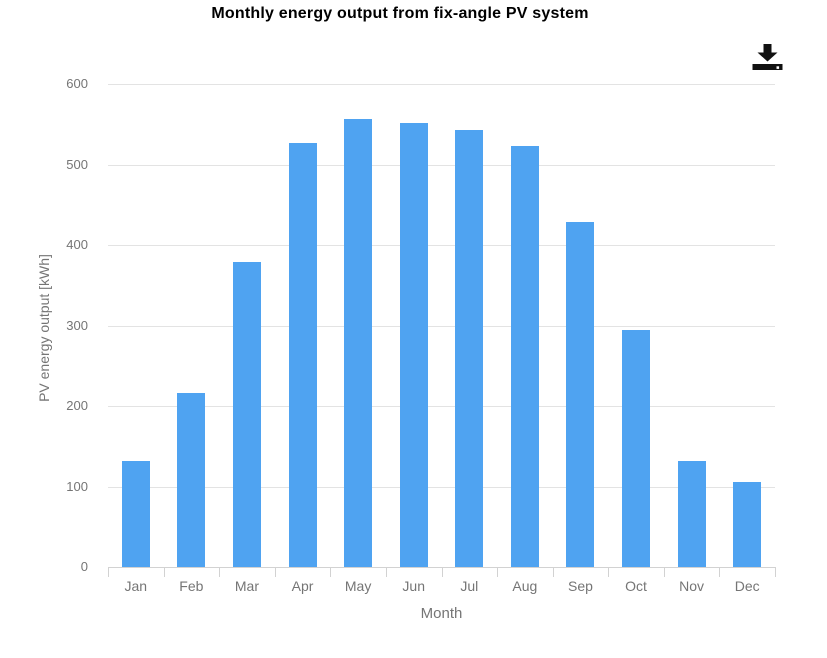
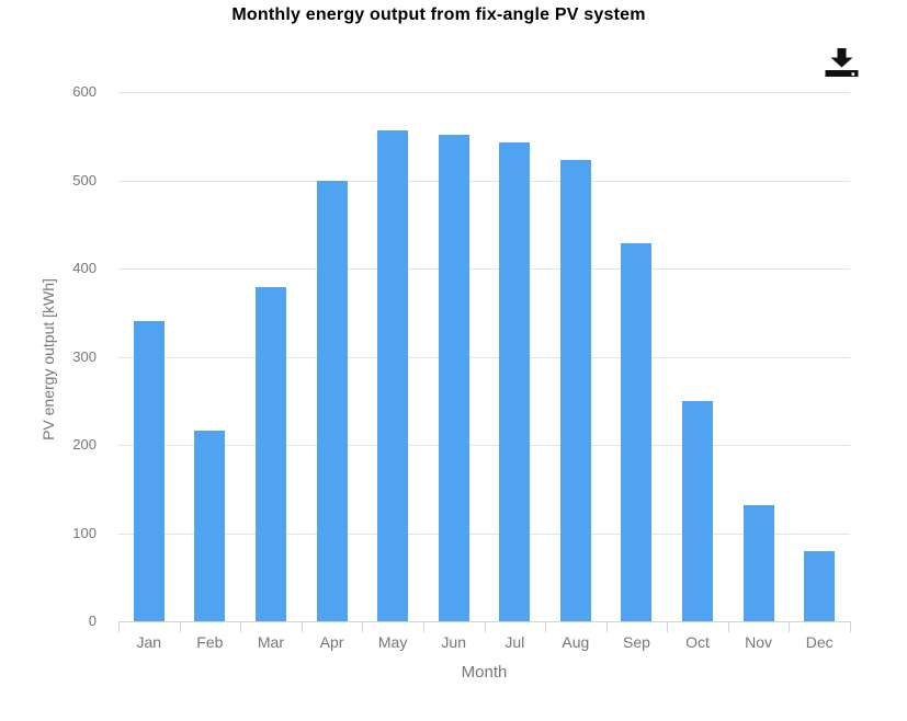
Jan: 130 -> 340
Apr: 530 -> 500
Oct: 290 -> 250
Dec: 110 -> 80
